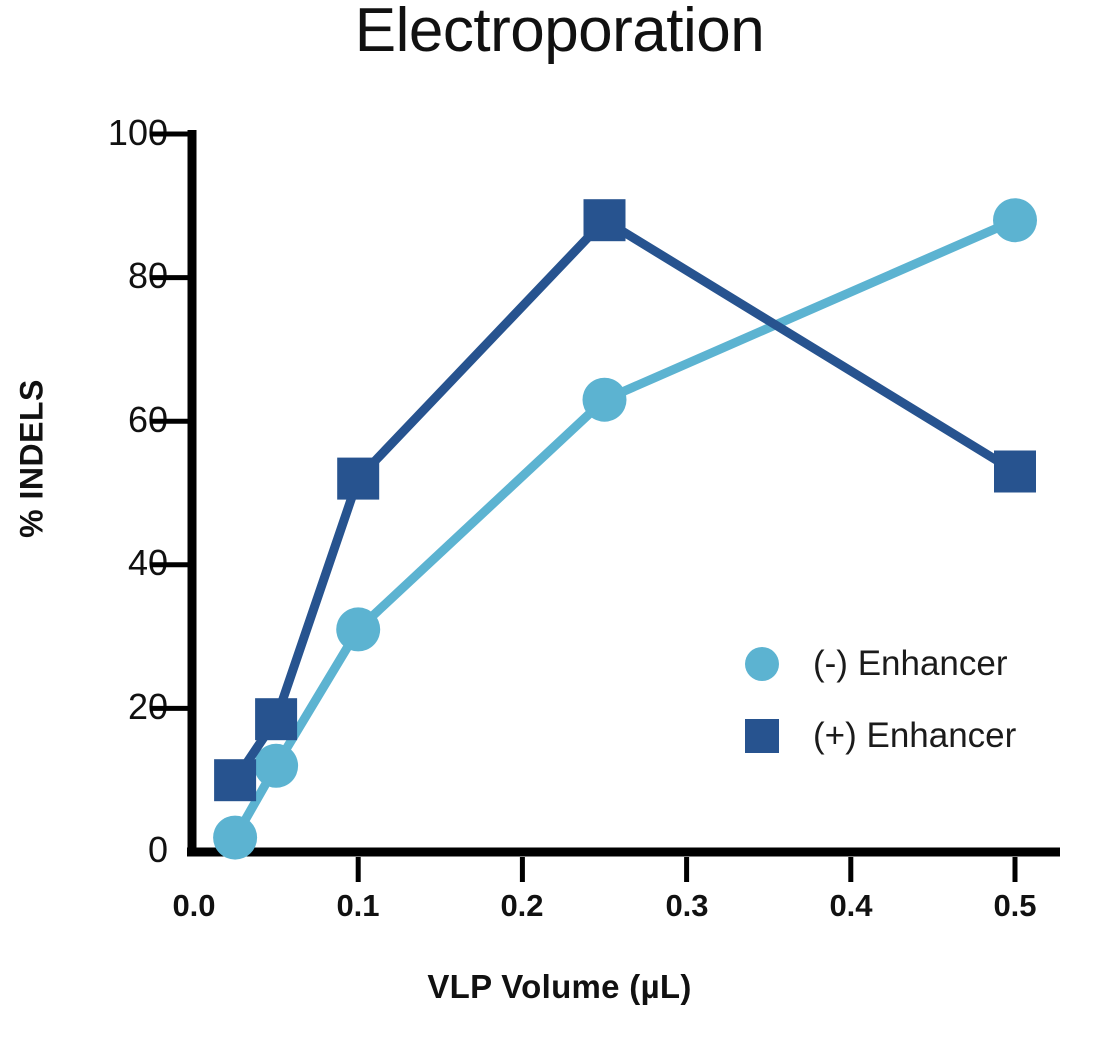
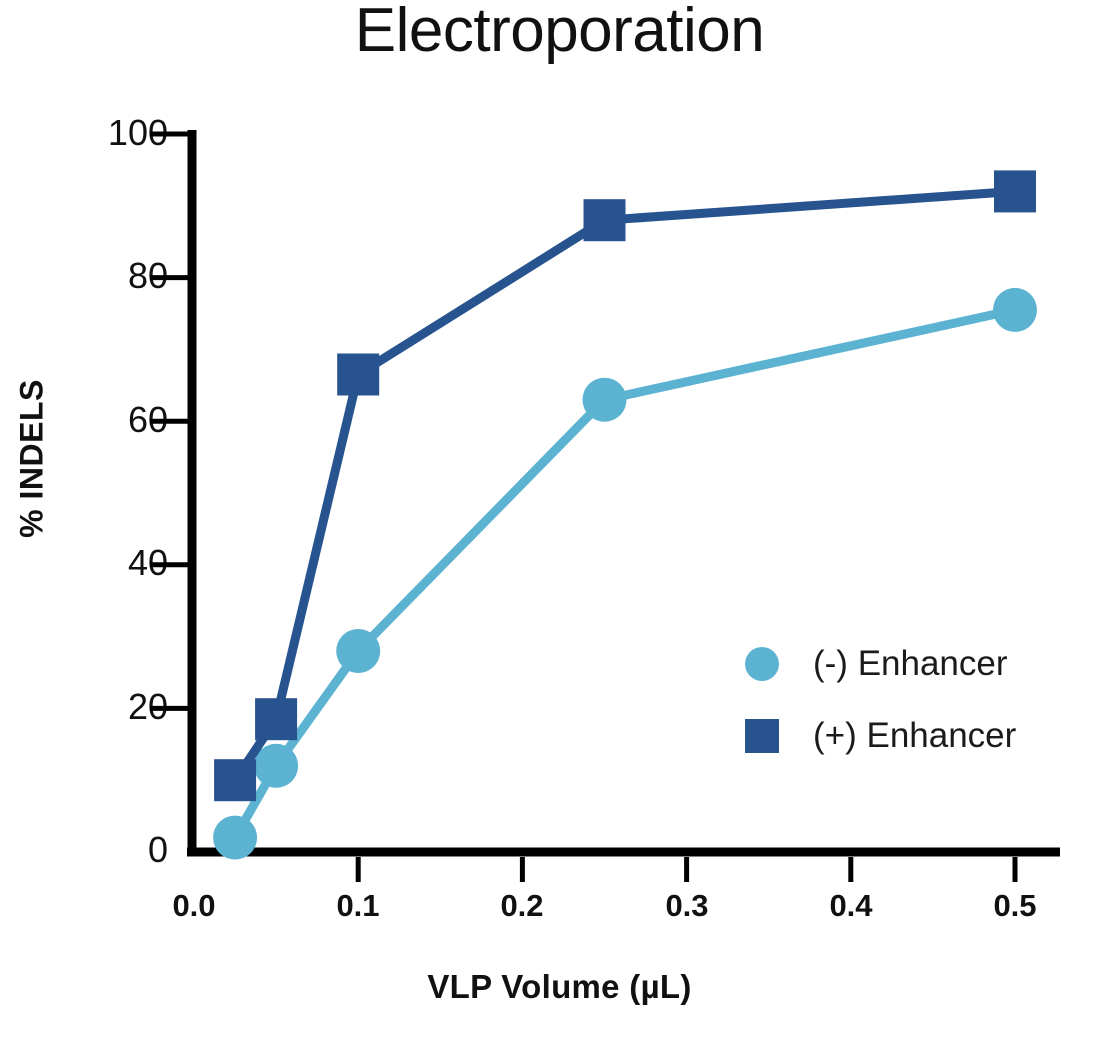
(-) Enhancer/0.1: 31 -> 28
(+) Enhancer/0.1: 52 -> 66
(-) Enhancer/0.5: 88 -> 76
(+) Enhancer/0.5: 53 -> 92
